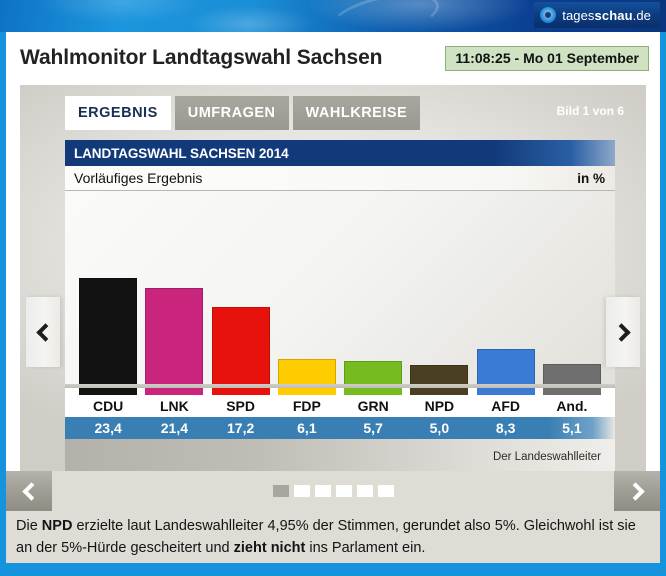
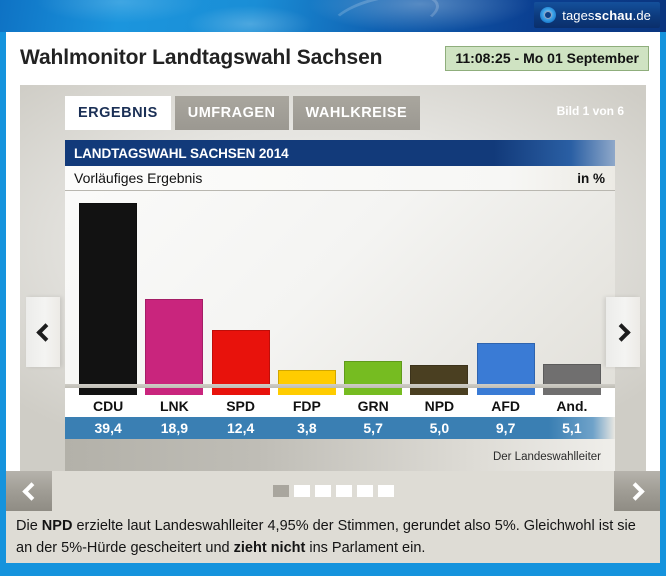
CDU: 23,4 -> 39,4
LNK: 21,4 -> 18,9
SPD: 17,2 -> 12,4
FDP: 6,1 -> 3,8
AFD: 8,3 -> 9,7
